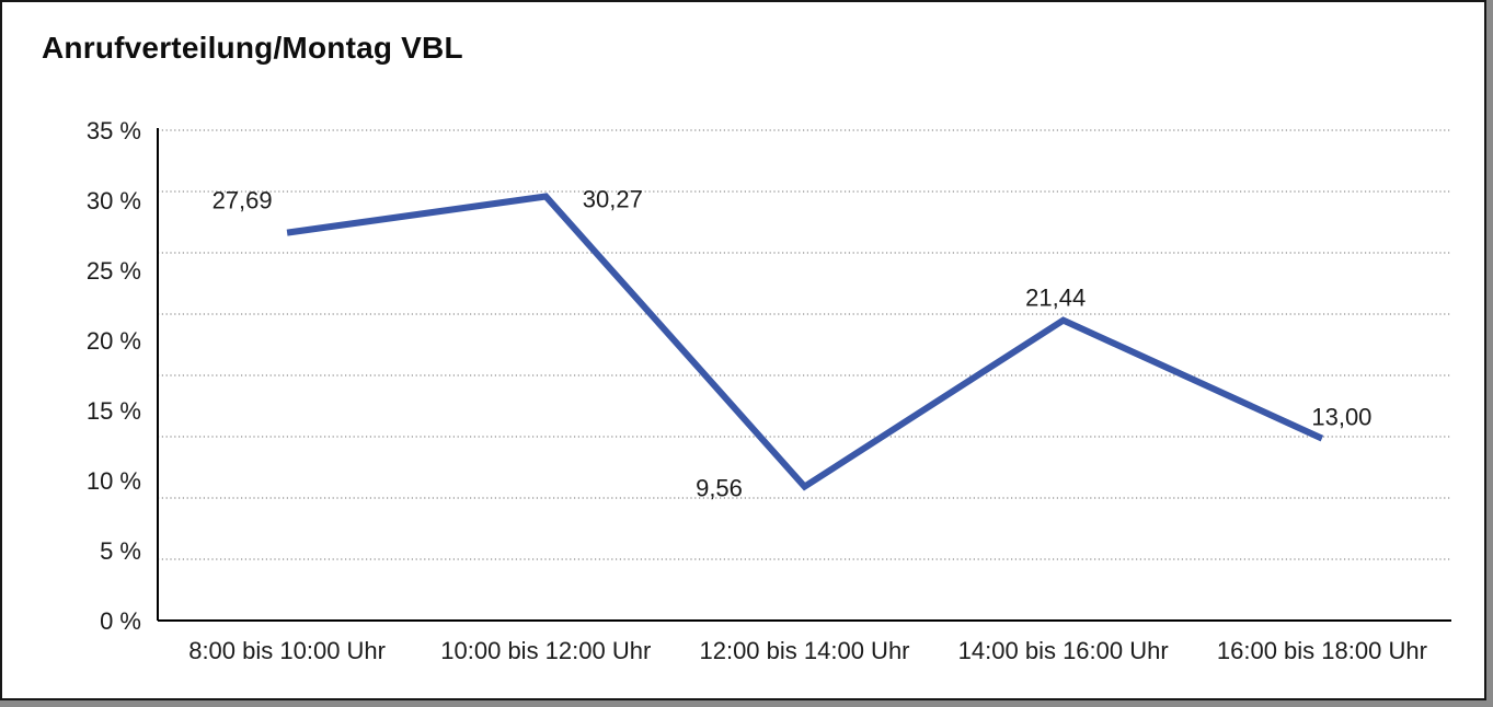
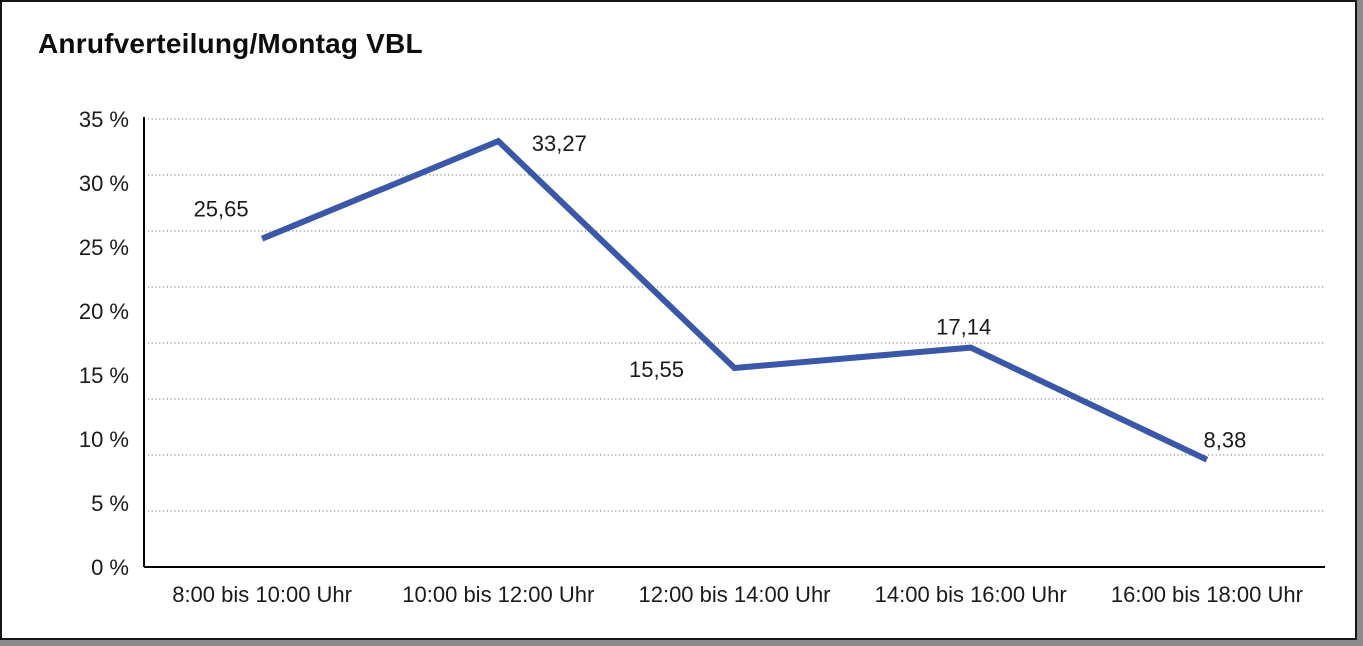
8:00 bis 10:00 Uhr: 27,69 -> 25,65
10:00 bis 12:00 Uhr: 30,27 -> 33,27
12:00 bis 14:00 Uhr: 9,56 -> 15,55
14:00 bis 16:00 Uhr: 21,44 -> 17,14
16:00 bis 18:00 Uhr: 13,00 -> 8,38
